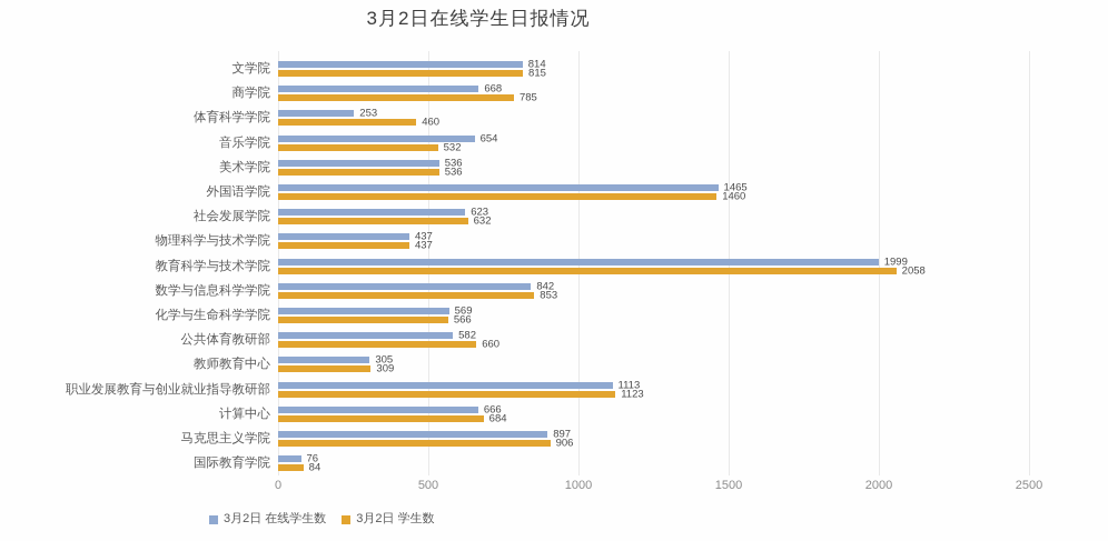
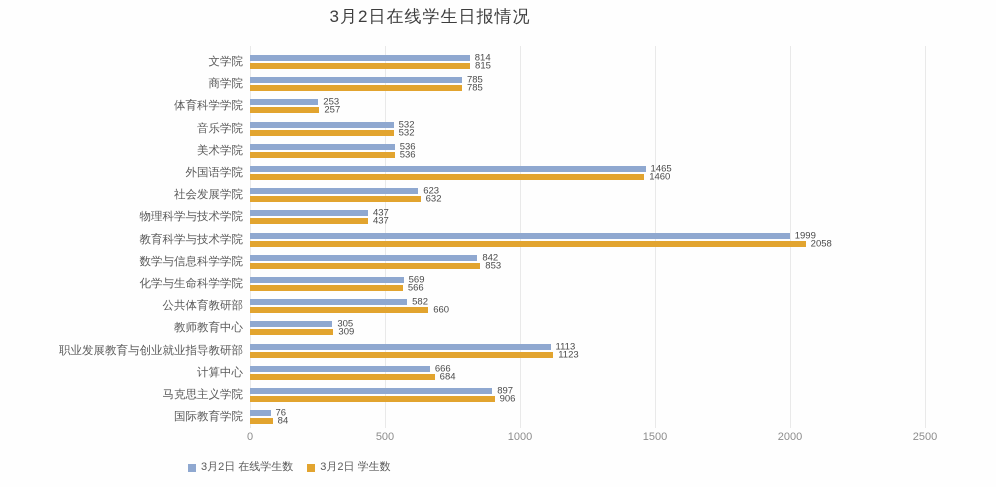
3月2日 在线学生数/商学院: 668 -> 785
3月2日 学生数/体育科学学院: 460 -> 257
3月2日 在线学生数/音乐学院: 654 -> 532
